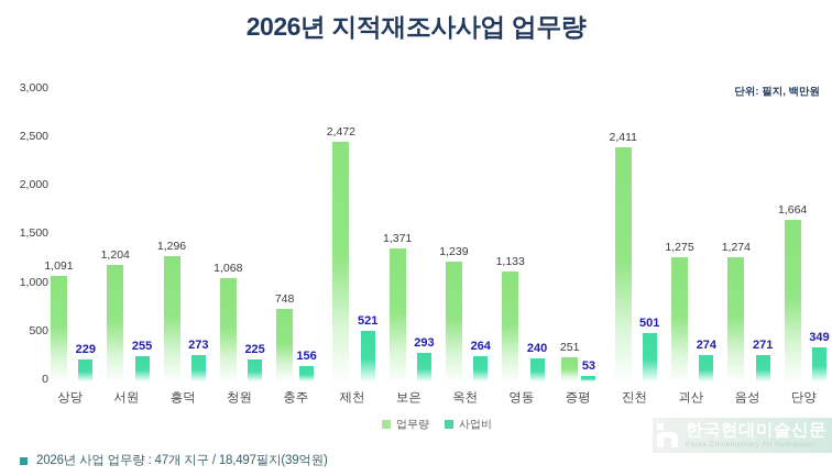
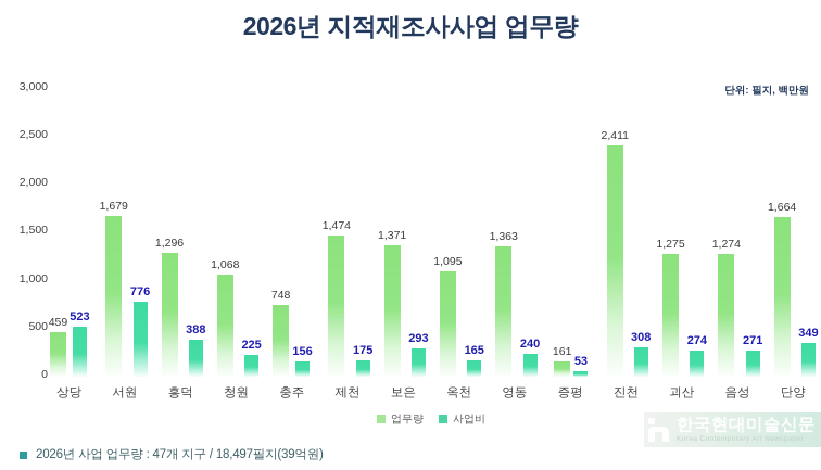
업무량/상당: 1,091 -> 459
사업비/상당: 229 -> 523
업무량/서원: 1,204 -> 1,679
사업비/서원: 255 -> 776
사업비/흥덕: 273 -> 388
업무량/제천: 2,472 -> 1,474
사업비/제천: 521 -> 175
업무량/옥천: 1,239 -> 1,095
사업비/옥천: 264 -> 165
업무량/영동: 1,133 -> 1,363
업무량/증평: 251 -> 161
사업비/진천: 501 -> 308
